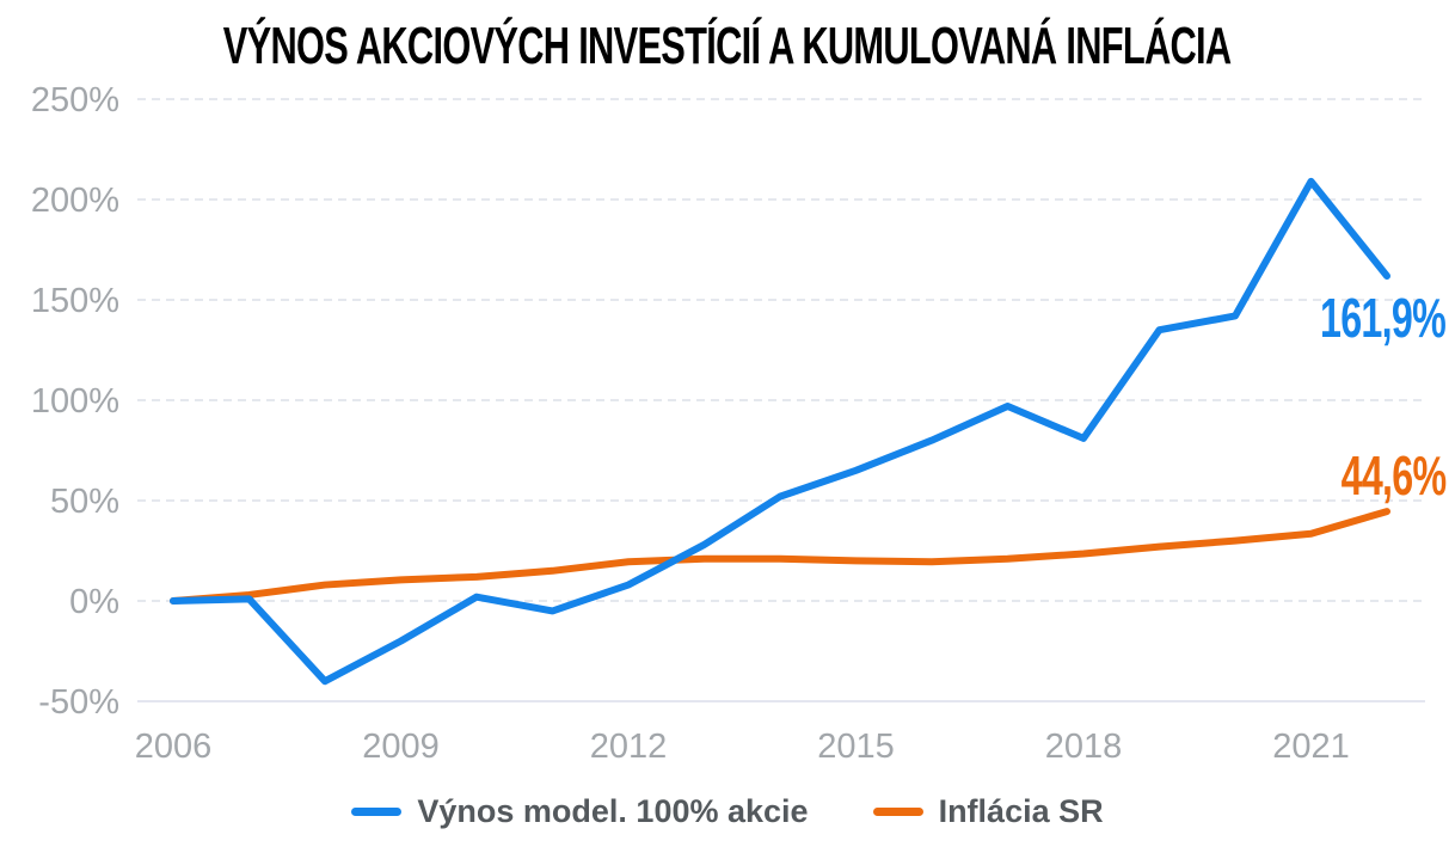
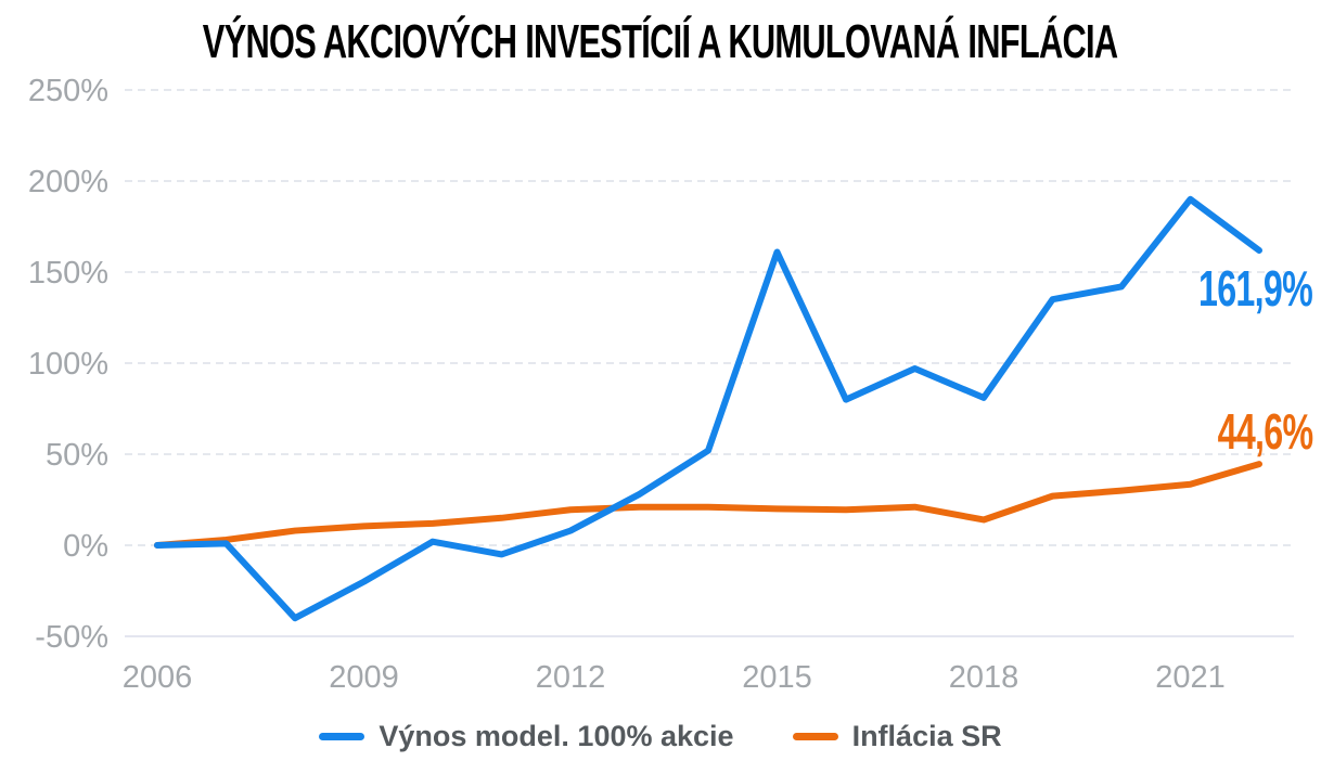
Výnos model. 100% akcie/2015: 65% -> 161%
Inflácia SR/2018: 24% -> 14%
Výnos model. 100% akcie/2021: 209% -> 190%
